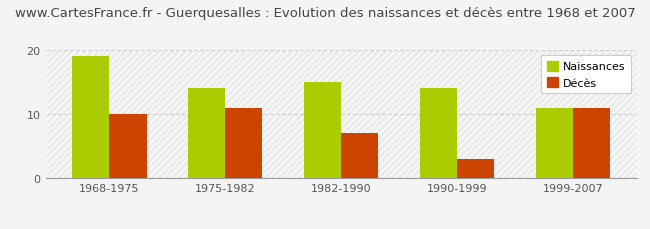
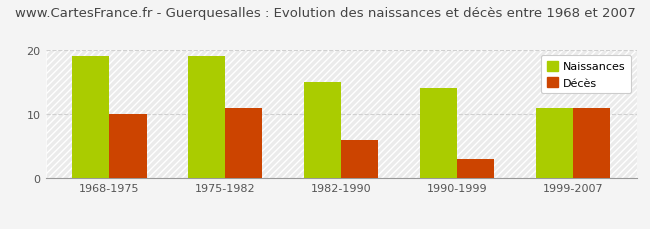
Naissances/1975-1982: 14 -> 19
Décès/1982-1990: 7 -> 6
